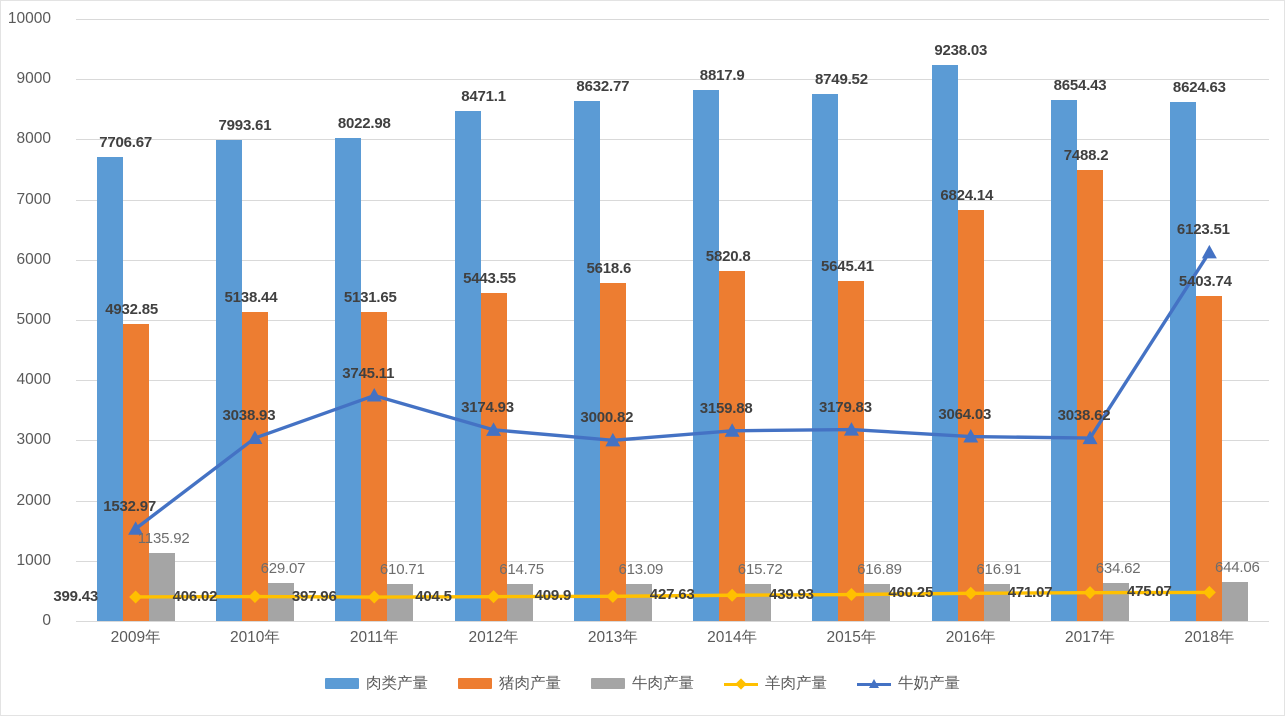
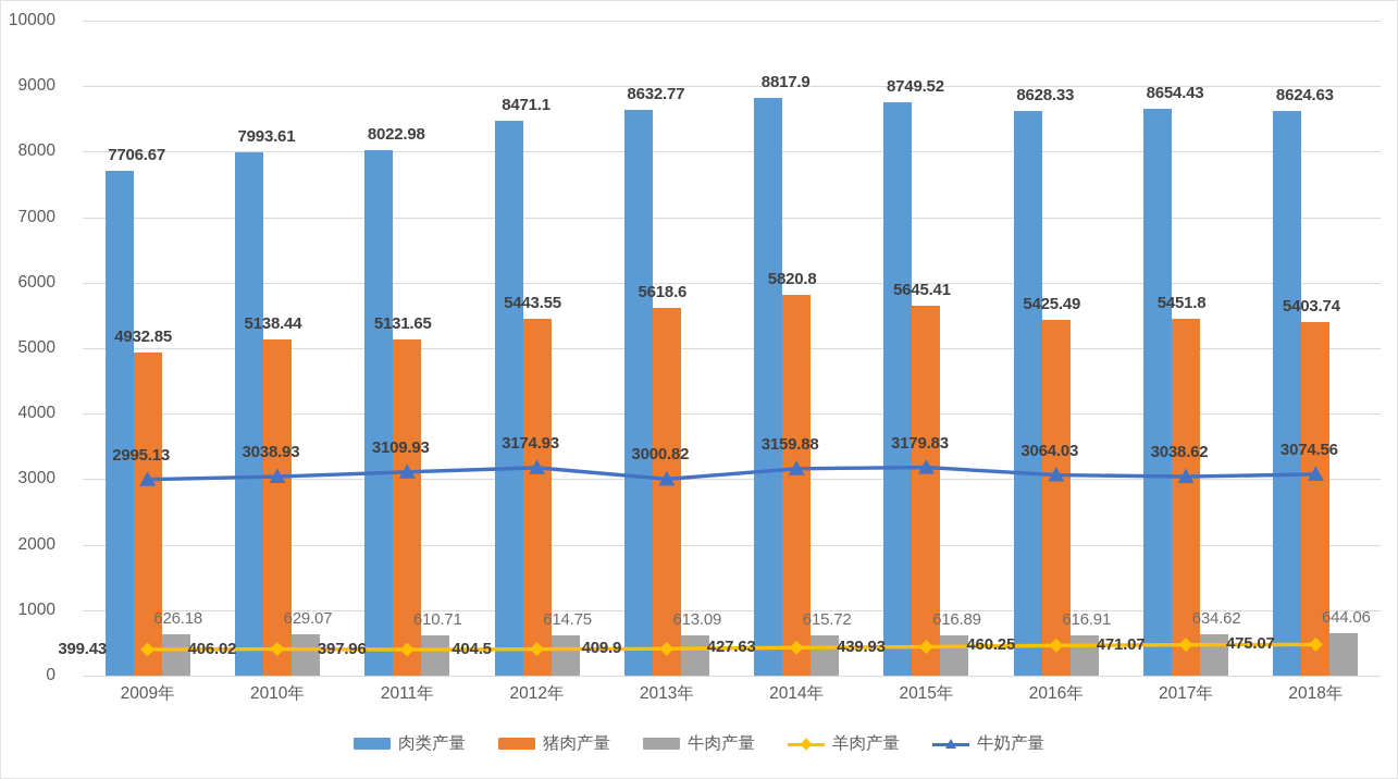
牛肉产量/2009年: 1135.92 -> 626.18
牛奶产量/2009年: 1532.97 -> 2995.13
牛奶产量/2011年: 3745.11 -> 3109.93
肉类产量/2016年: 9238.03 -> 8628.33
猪肉产量/2016年: 6824.14 -> 5425.49
猪肉产量/2017年: 7488.2 -> 5451.8
牛奶产量/2018年: 6123.51 -> 3074.56
